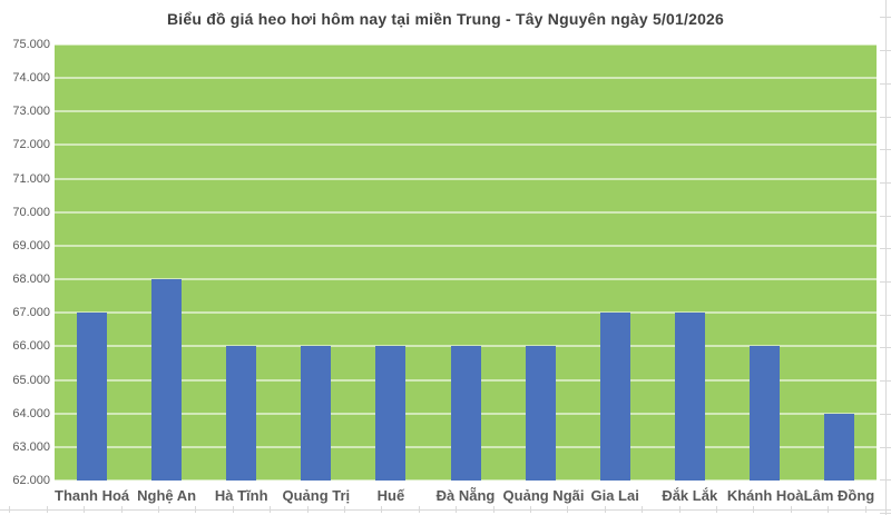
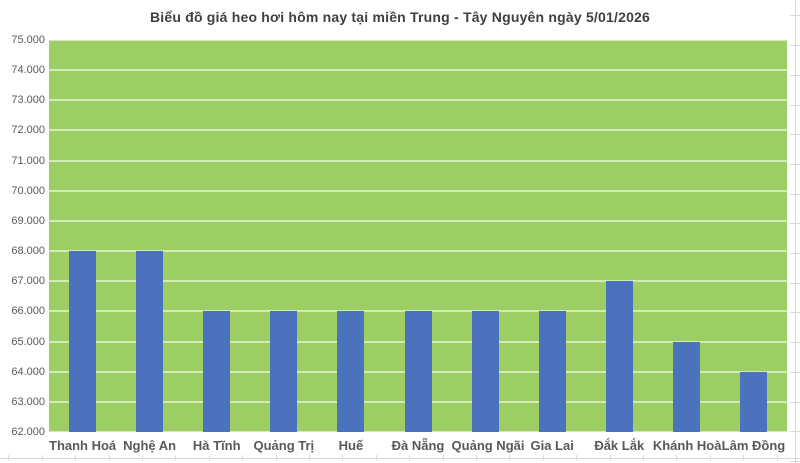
Thanh Hoá: 67000 -> 68000
Gia Lai: 67000 -> 66000
Khánh Hoà: 66000 -> 65000
